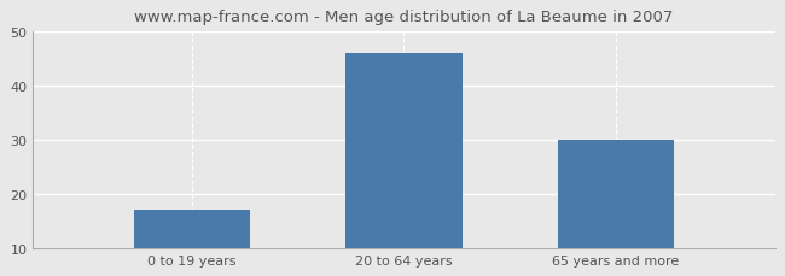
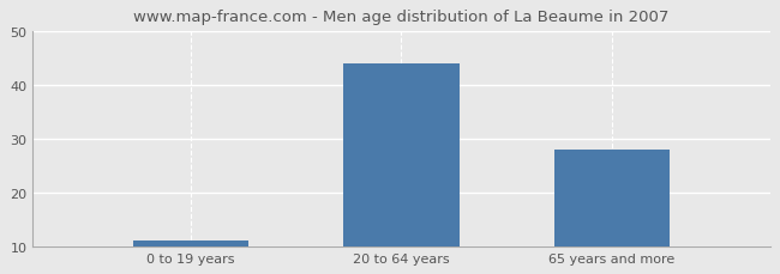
0 to 19 years: 17 -> 11
20 to 64 years: 46 -> 44
65 years and more: 30 -> 28
